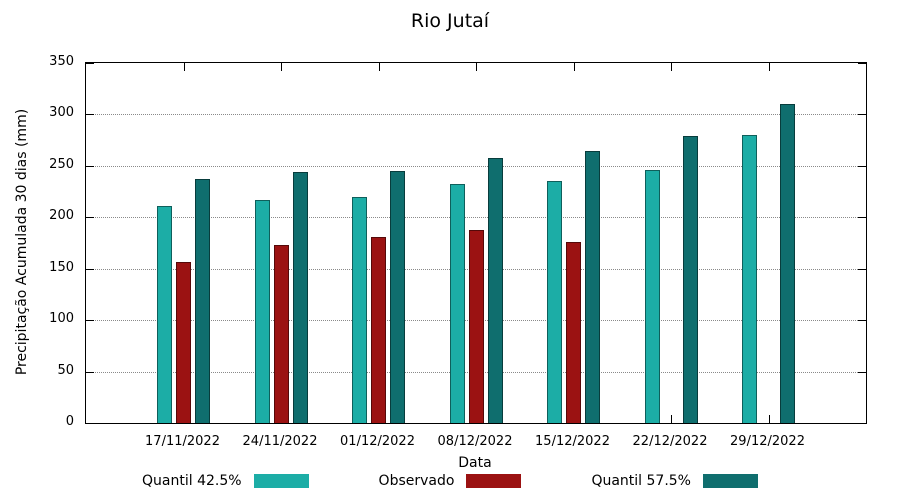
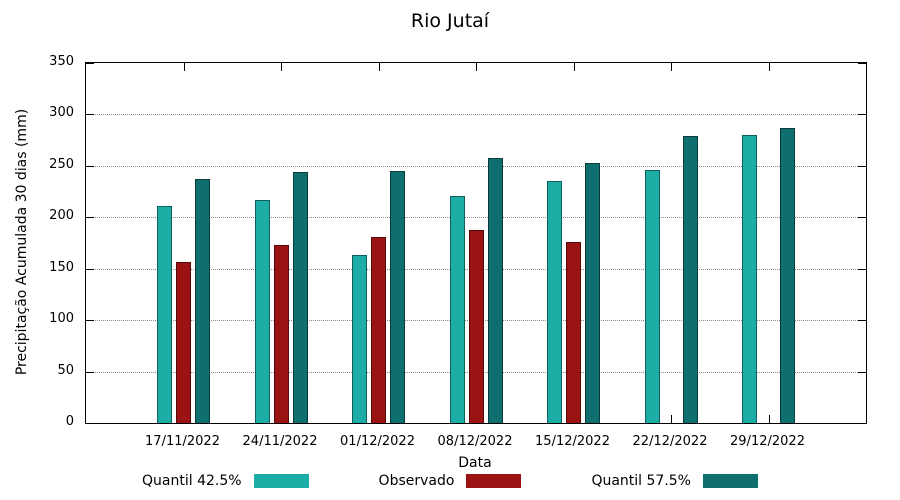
Quantil 42.5%/01/12/2022: 220 -> 163
Quantil 42.5%/08/12/2022: 232 -> 221
Quantil 57.5%/15/12/2022: 264 -> 253
Quantil 57.5%/29/12/2022: 310 -> 287
